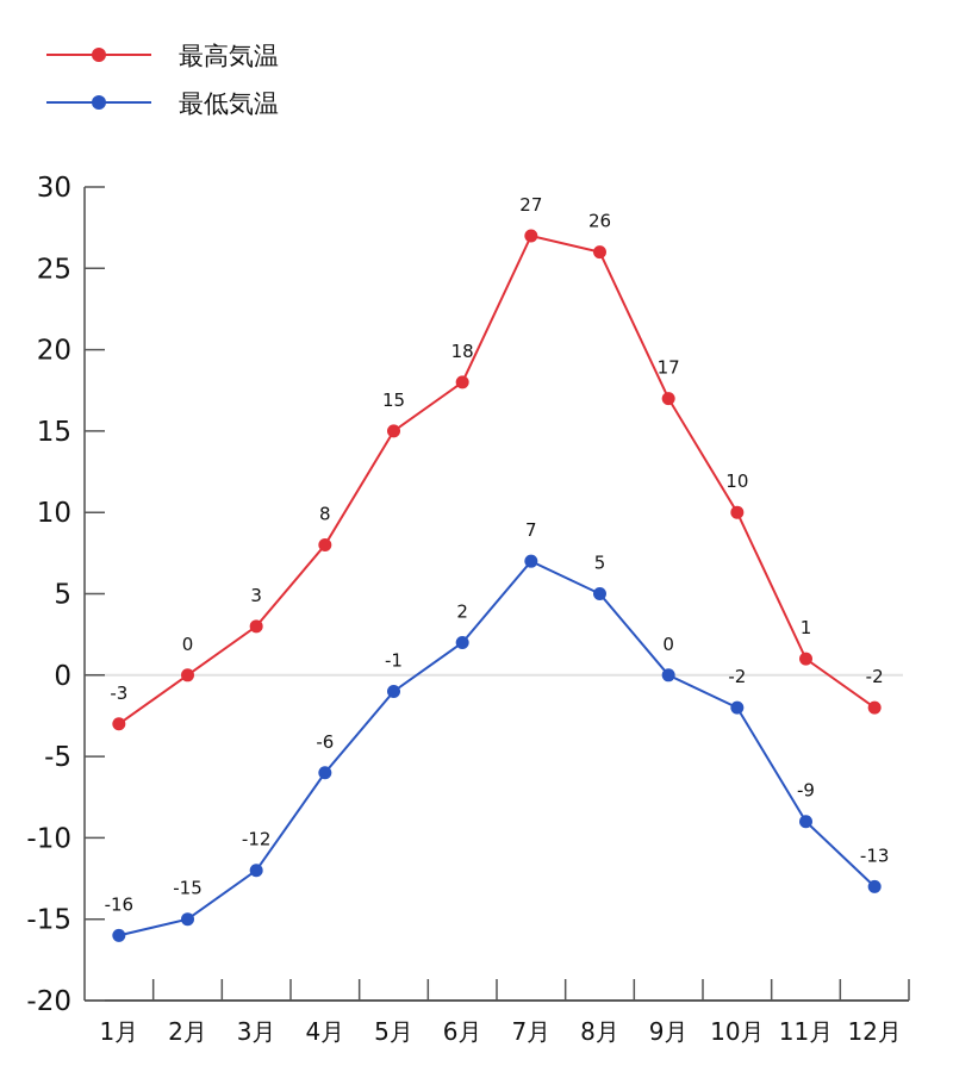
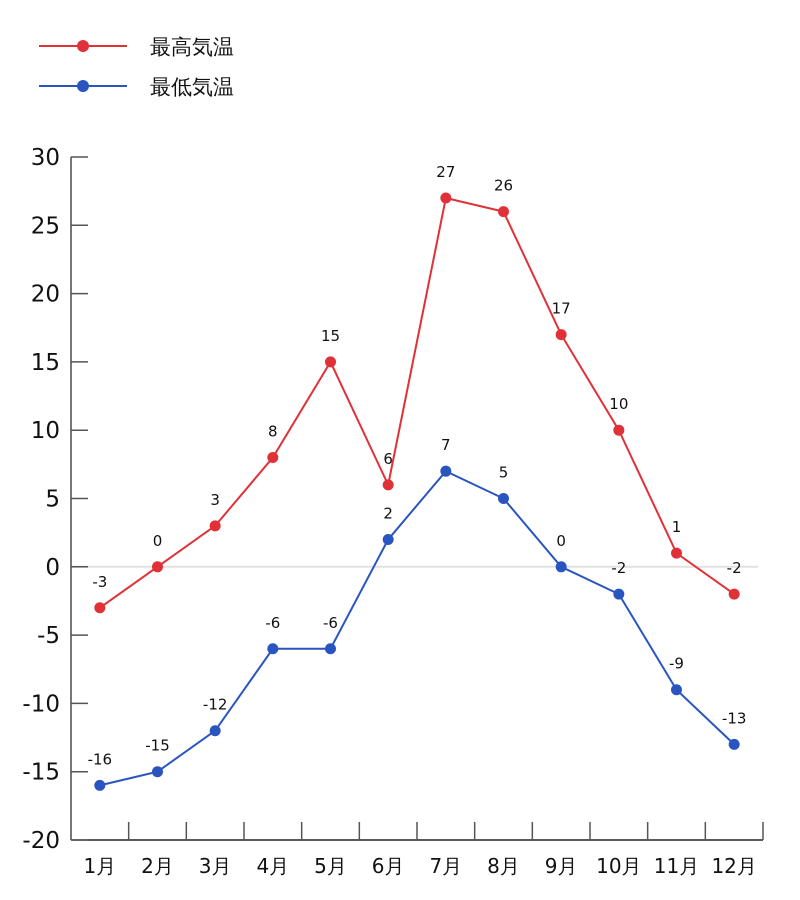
最低気温/5月: -1 -> -6
最高気温/6月: 18 -> 6
